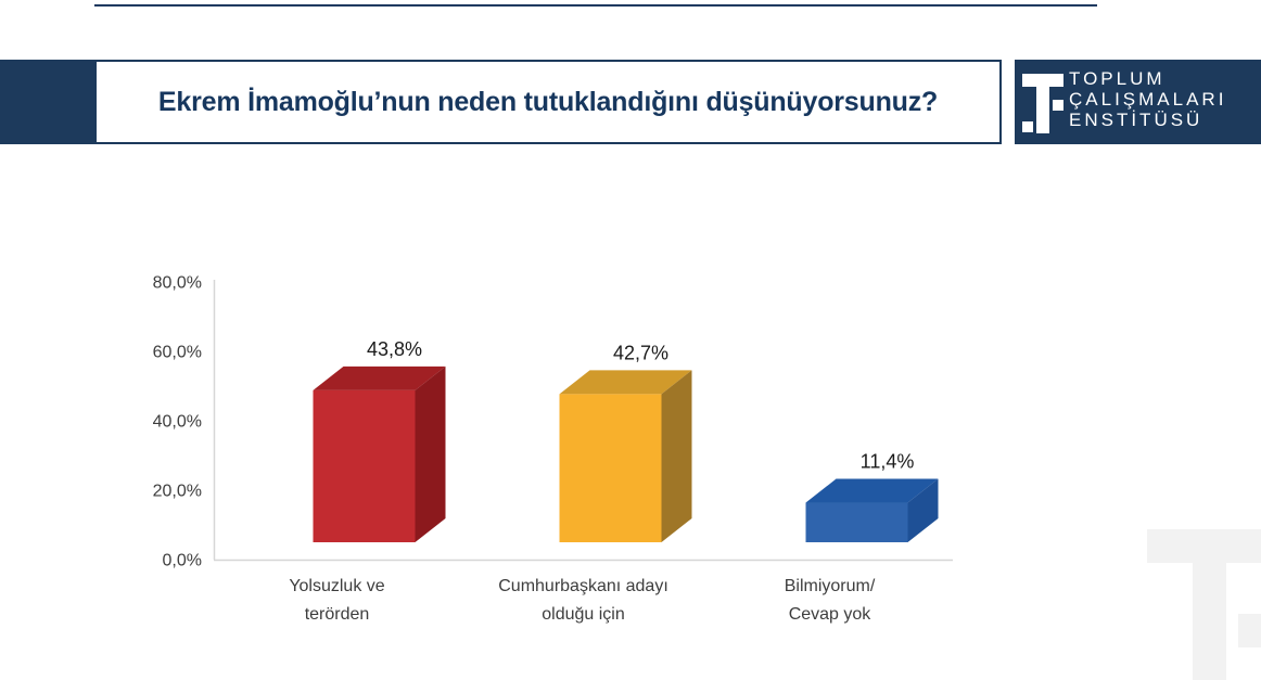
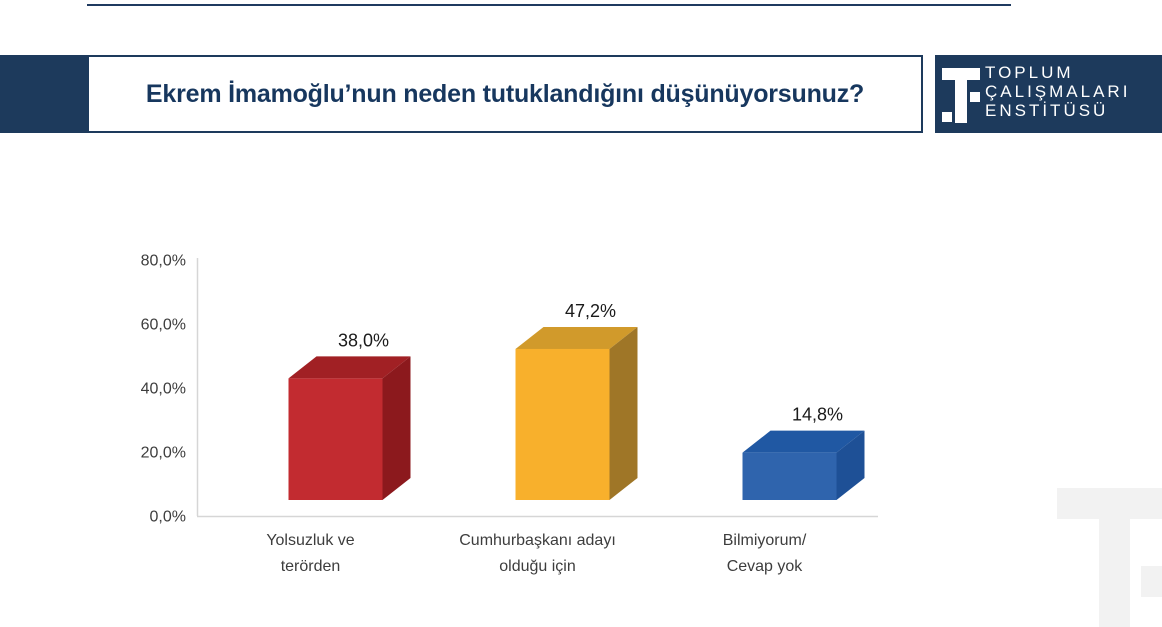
Yolsuzluk ve terörden: 43,8% -> 38,0%
Cumhurbaşkanı adayı olduğu için: 42,7% -> 47,2%
Bilmiyorum/ Cevap yok: 11,4% -> 14,8%
